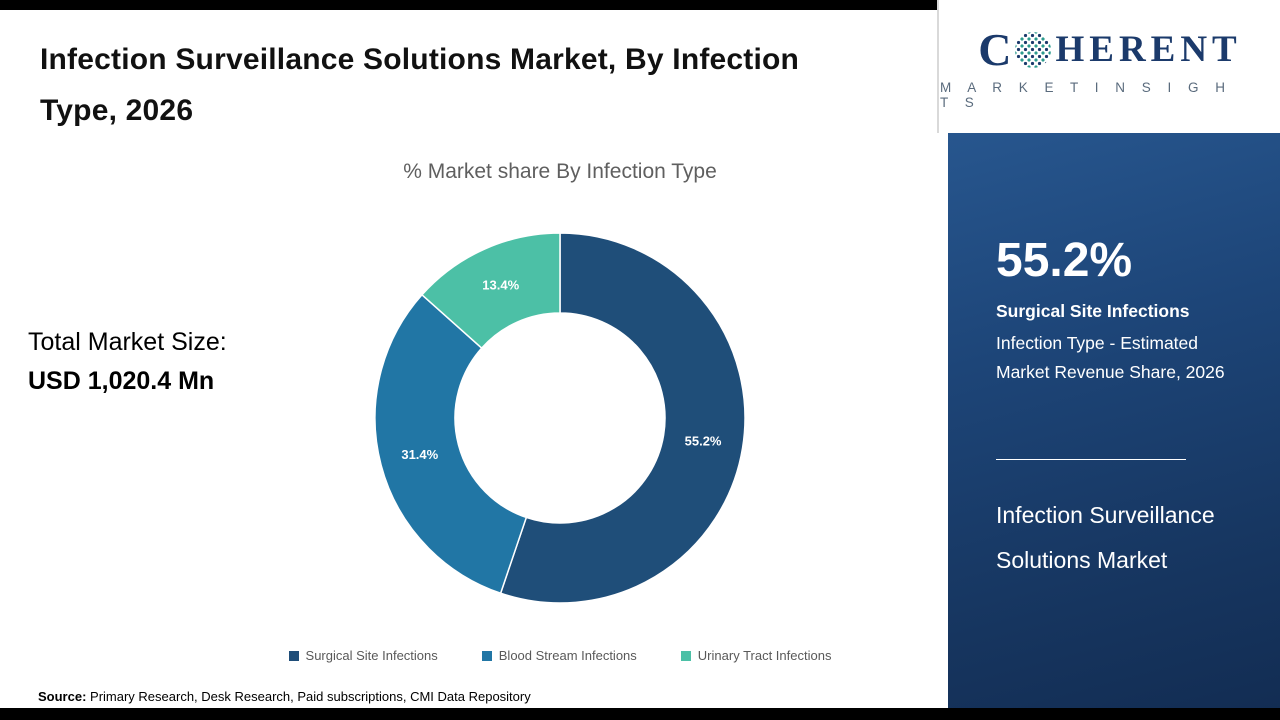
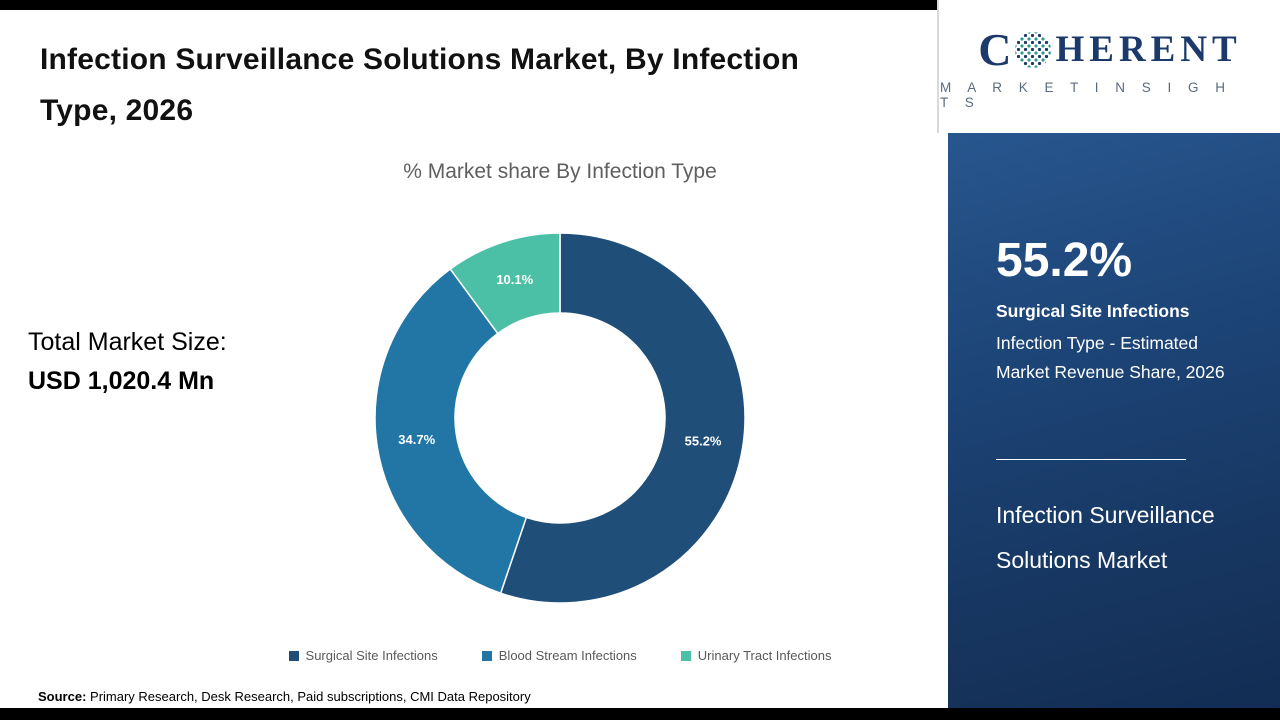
Blood Stream Infections: 31.4% -> 34.7%
Urinary Tract Infections: 13.4% -> 10.1%
